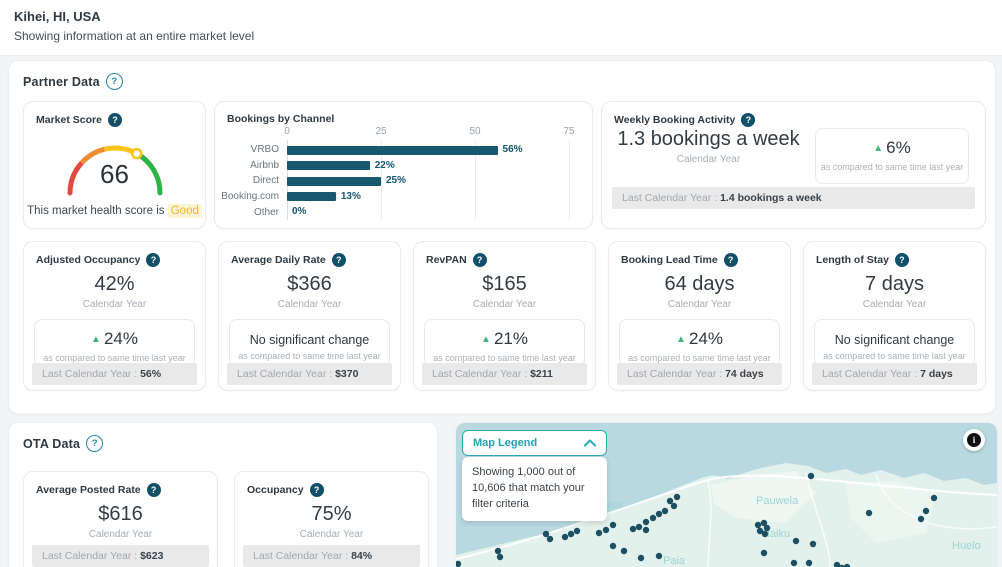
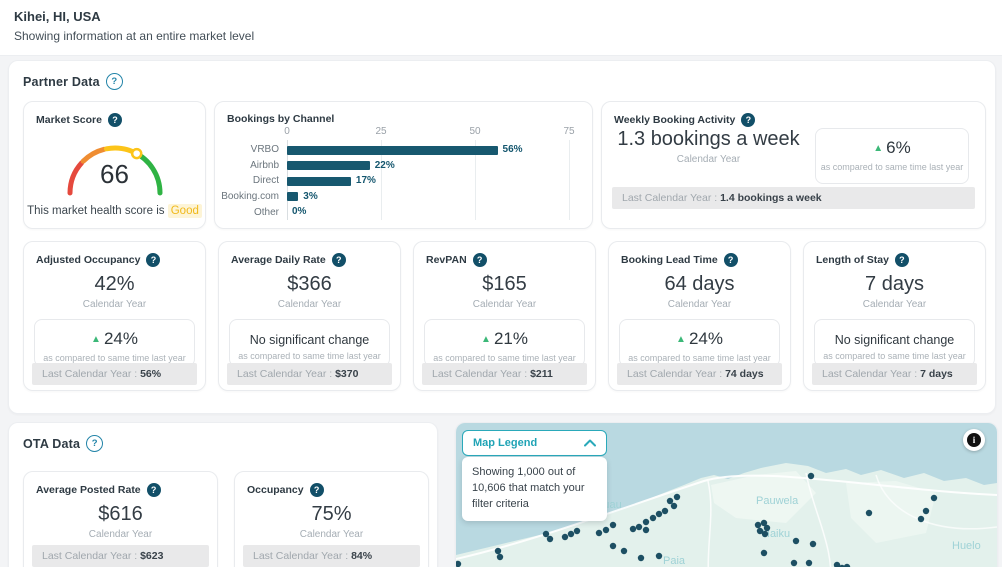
Direct: 25% -> 17%
Booking.com: 13% -> 3%
